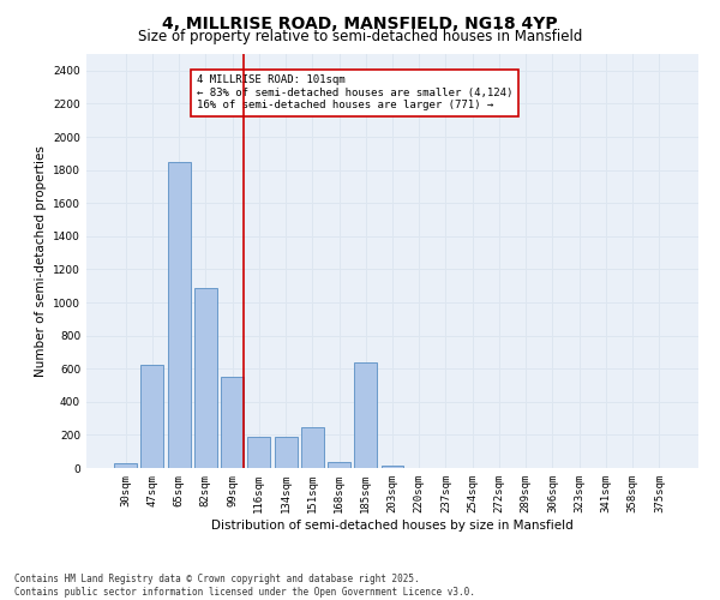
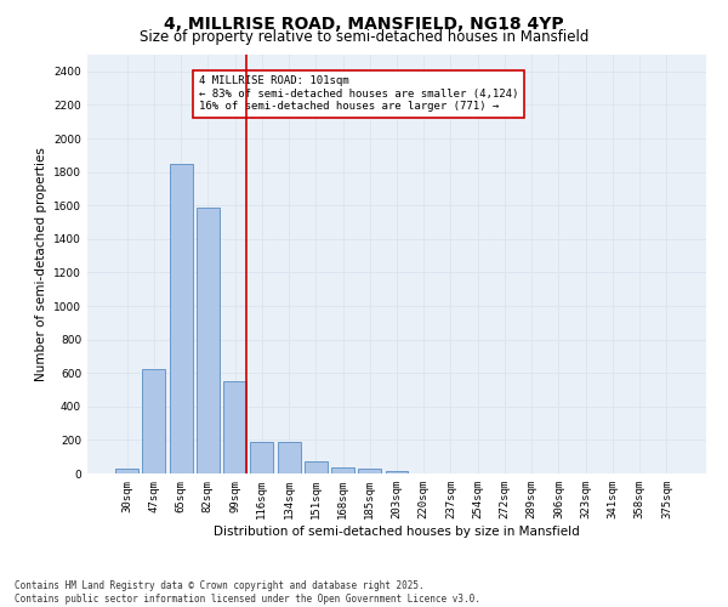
82sqm: 1090 -> 1580
151sqm: 250 -> 70
185sqm: 640 -> 30
